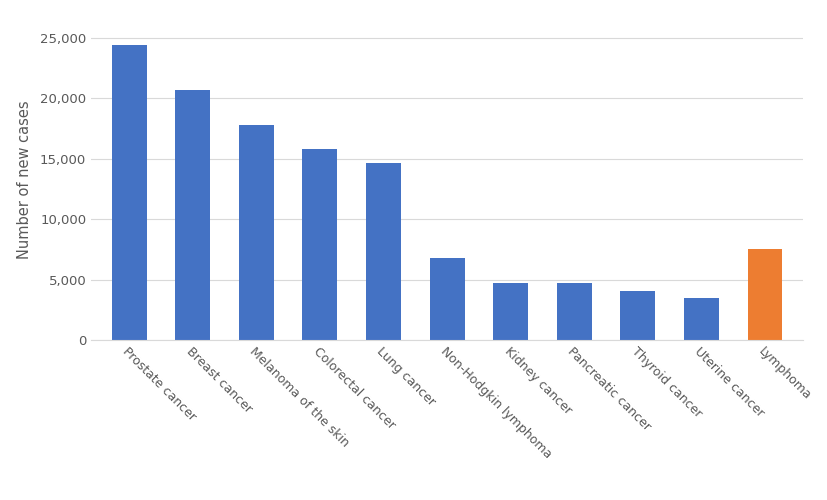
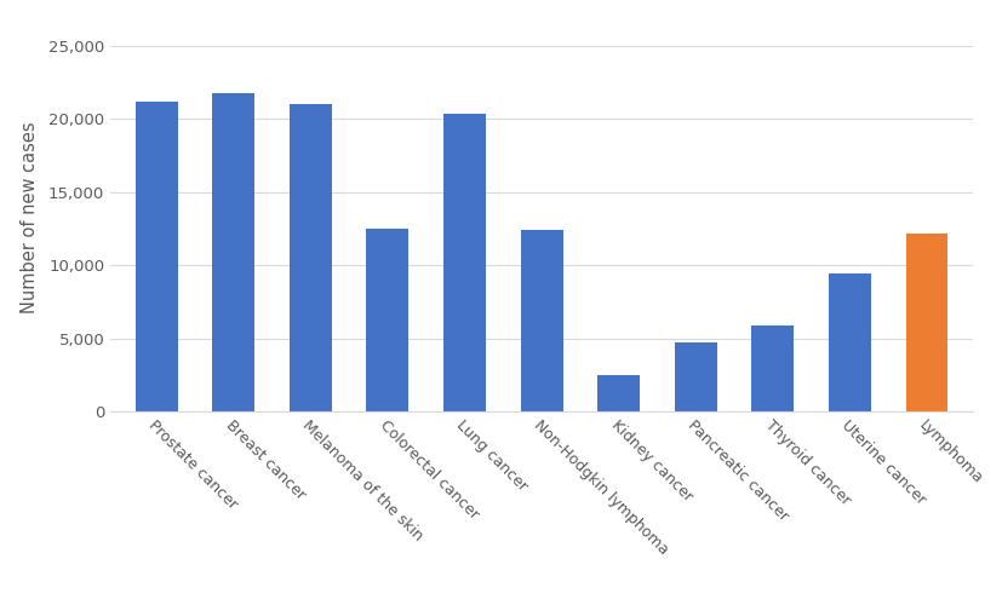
Prostate cancer: 24,400 -> 21,200
Breast cancer: 20,700 -> 21,800
Melanoma of the skin: 17,800 -> 21,000
Colorectal cancer: 15,800 -> 12,500
Lung cancer: 14,600 -> 20,400
Non-Hodgkin lymphoma: 6,800 -> 12,400
Kidney cancer: 4,800 -> 2,500
Thyroid cancer: 4,000 -> 5,900
Uterine cancer: 3,400 -> 9,400
Lymphoma: 7,500 -> 12,200
